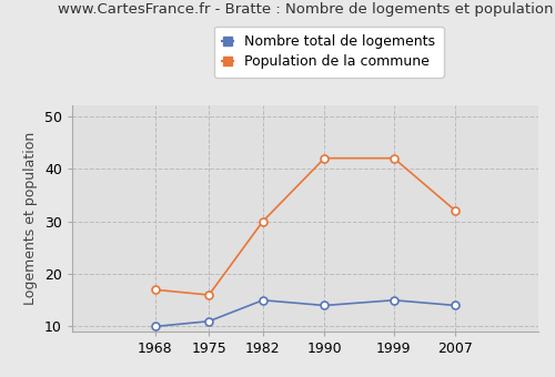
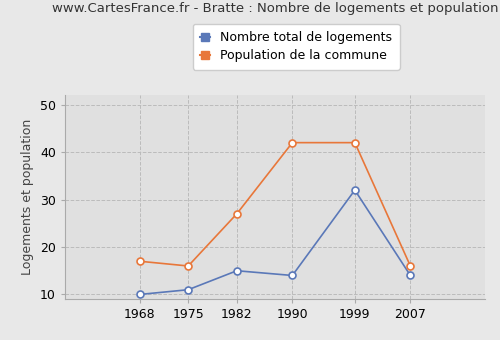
Population de la commune/1982: 30 -> 27
Nombre total de logements/1999: 15 -> 32
Population de la commune/2007: 32 -> 16
